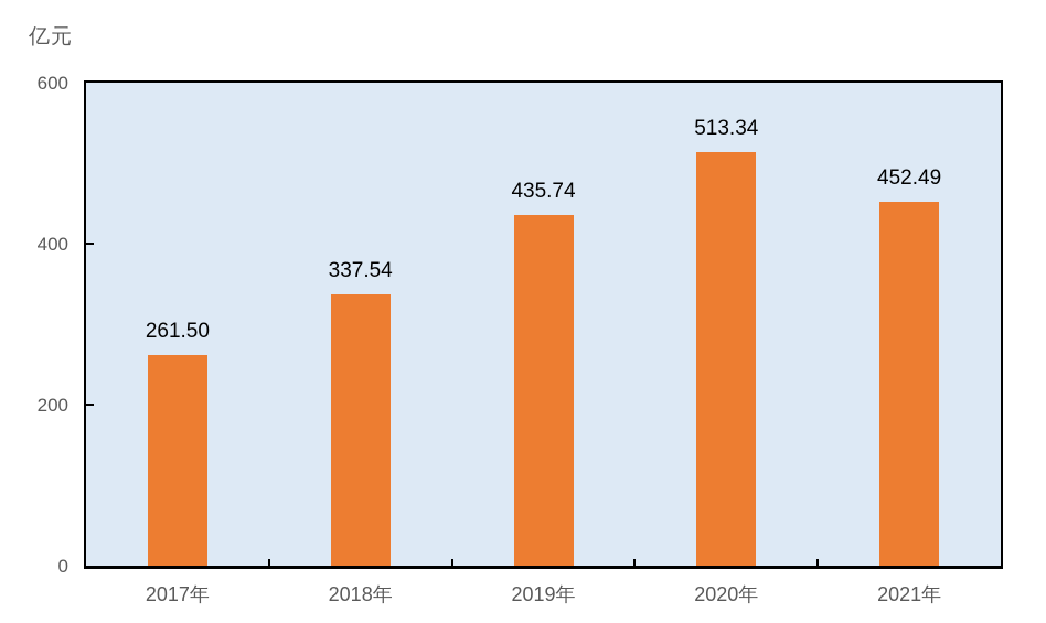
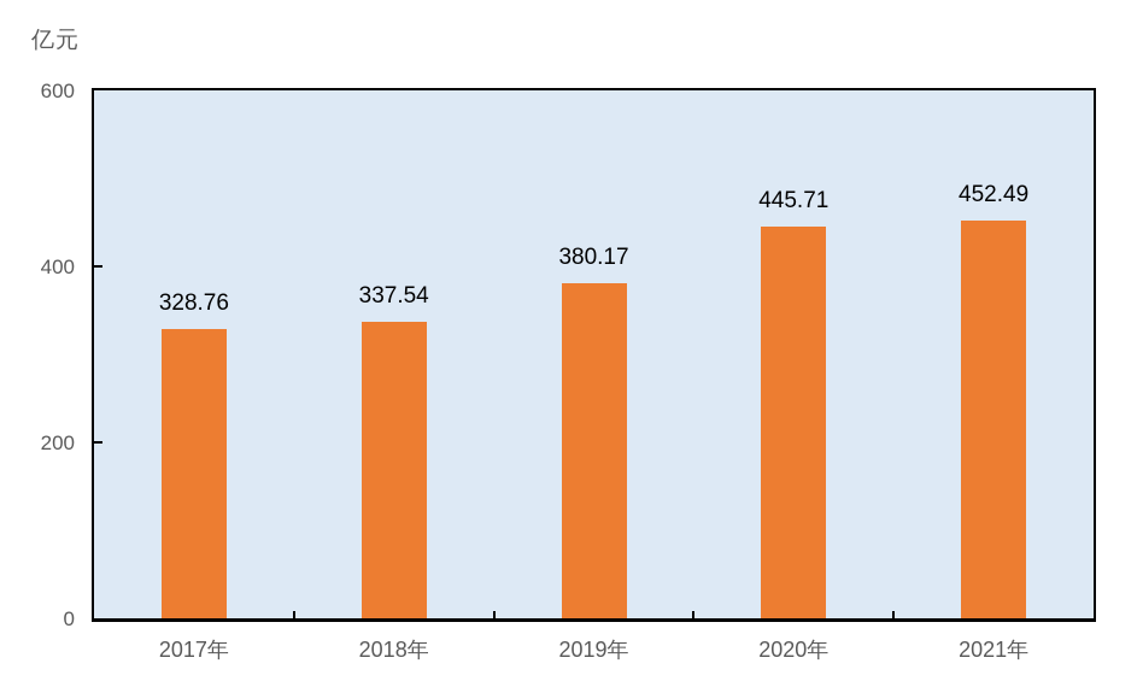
2017年: 261.50 -> 328.76
2019年: 435.74 -> 380.17
2020年: 513.34 -> 445.71
